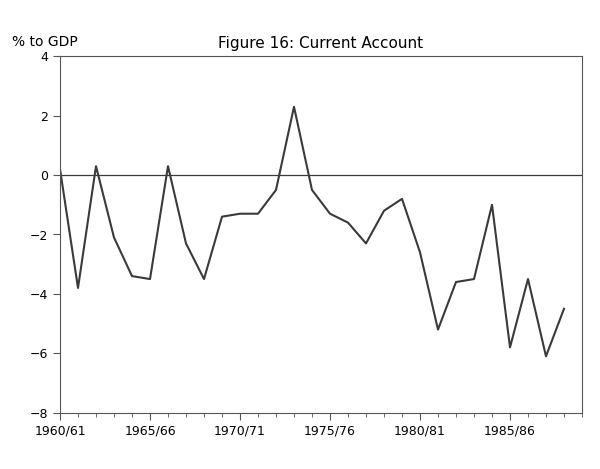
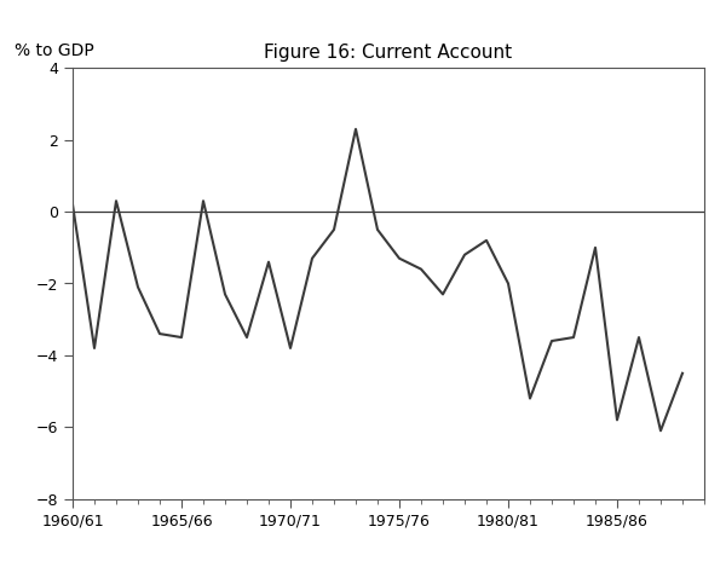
1970/71: -1.3 -> -3.8
1980/81: -2.6 -> -2.0
